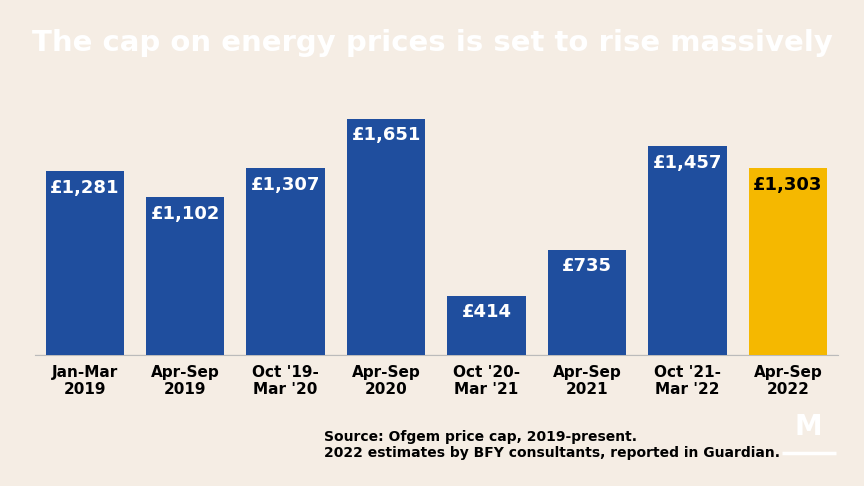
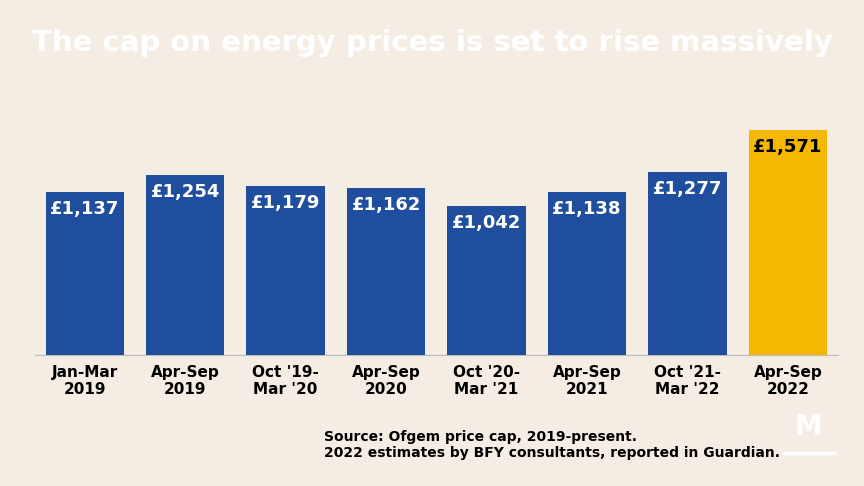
Jan-Mar 2019: £1,281 -> £1,137
Apr-Sep 2019: £1,102 -> £1,254
Oct '19- Mar '20: £1,307 -> £1,179
Apr-Sep 2020: £1,651 -> £1,162
Oct '20- Mar '21: £414 -> £1,042
Apr-Sep 2021: £735 -> £1,138
Oct '21- Mar '22: £1,457 -> £1,277
Apr-Sep 2022: £1,303 -> £1,571
